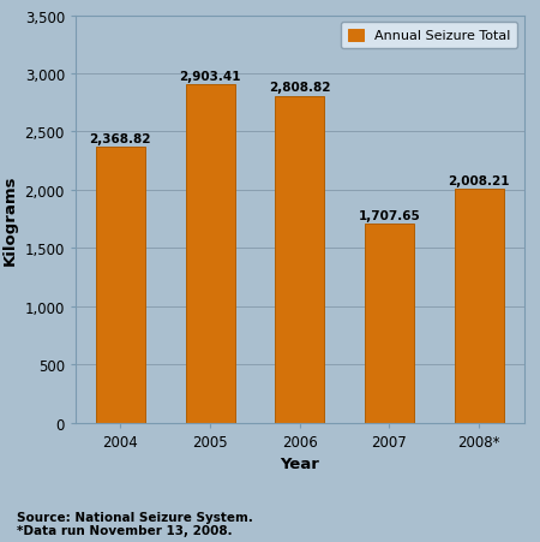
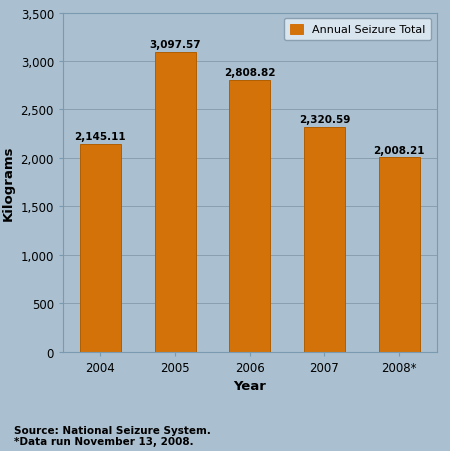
2004: 2,368.82 -> 2,145.11
2005: 2,903.41 -> 3,097.57
2007: 1,707.65 -> 2,320.59
